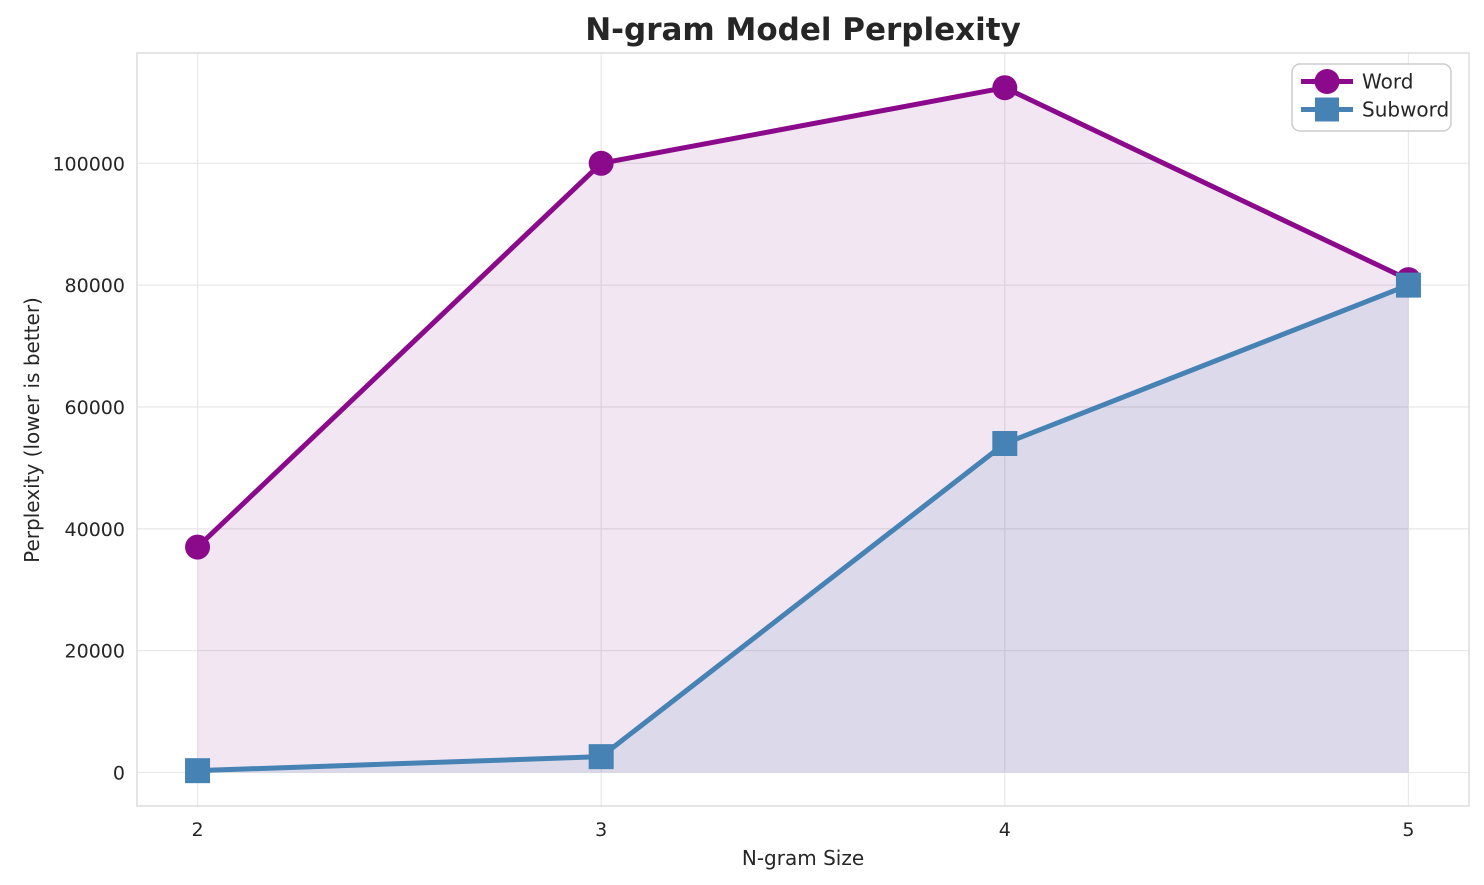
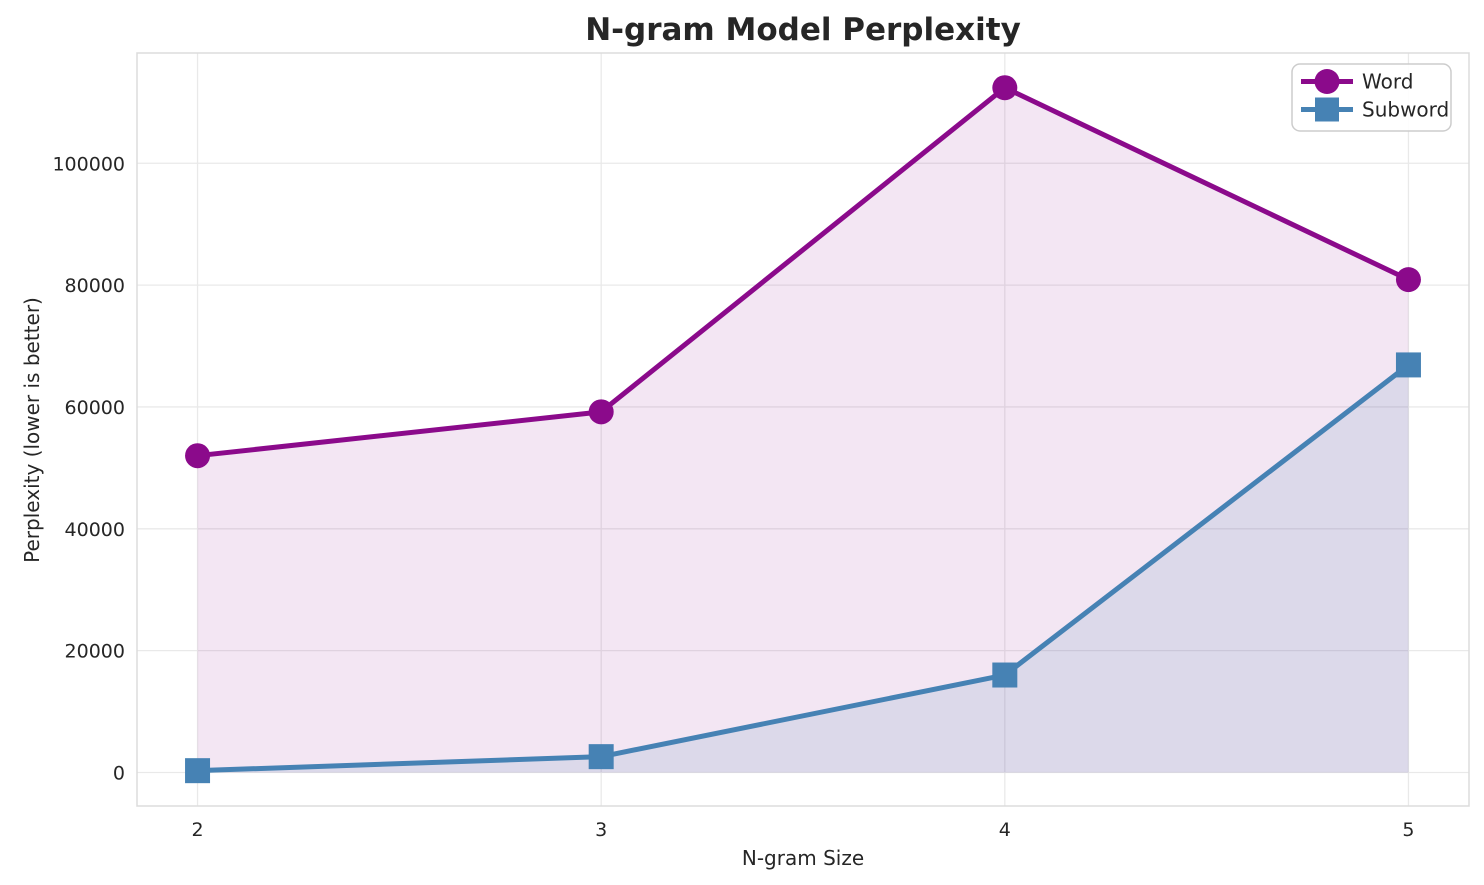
Word/2: 37000 -> 52000
Word/3: 100000 -> 59000
Subword/4: 54000 -> 16000
Subword/5: 80000 -> 67000
